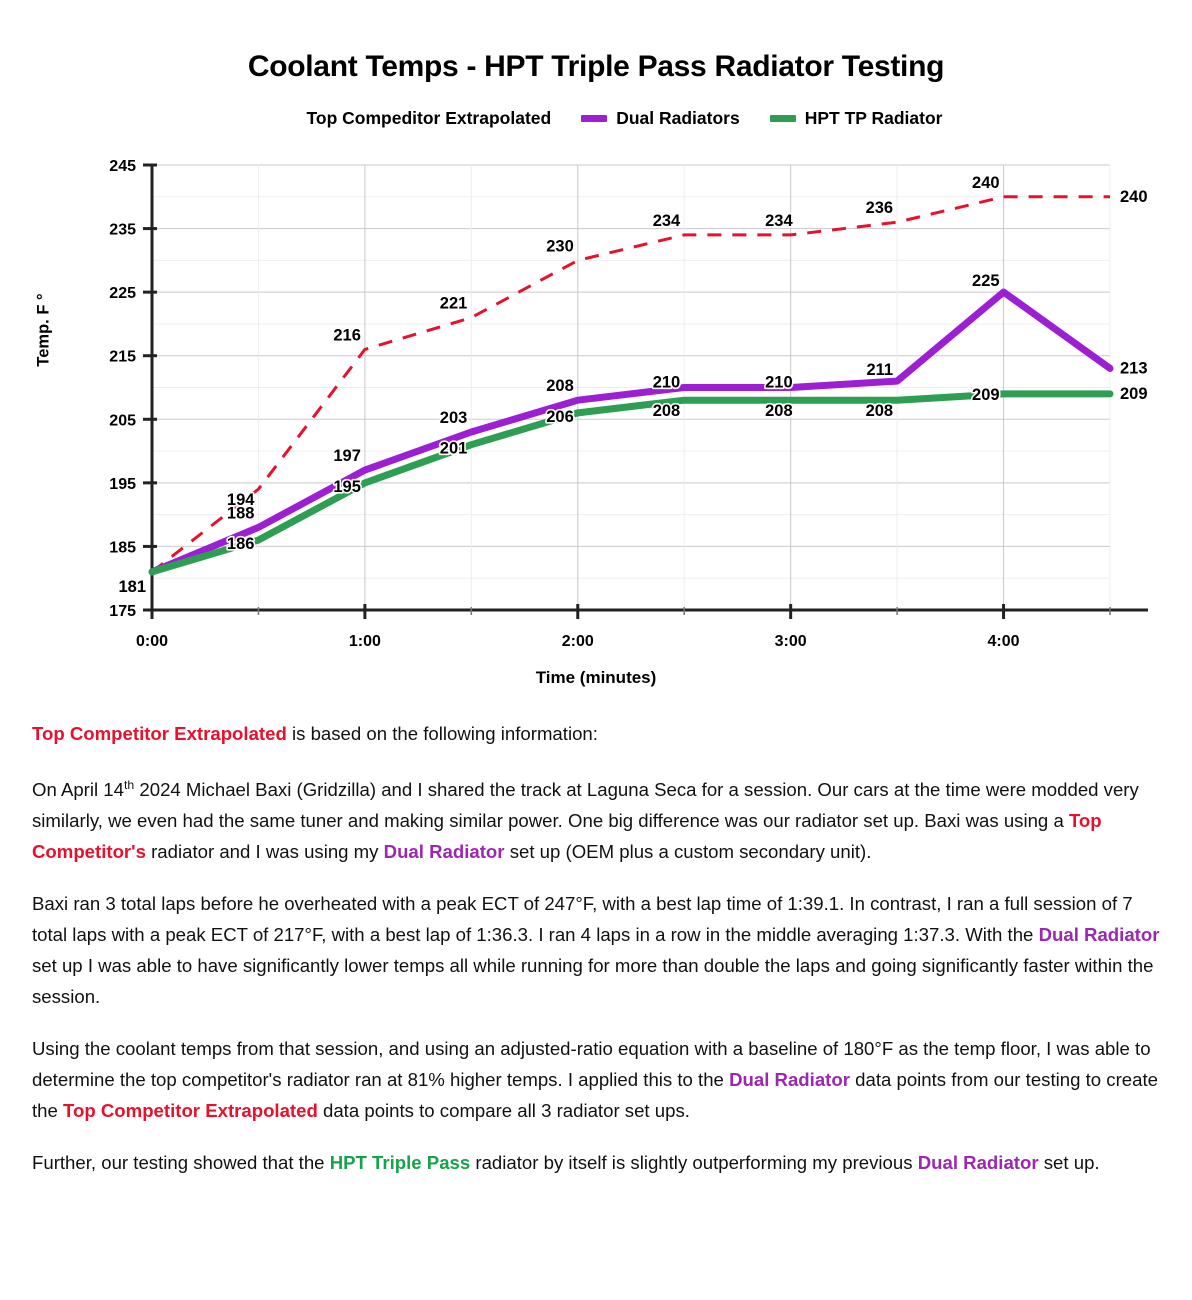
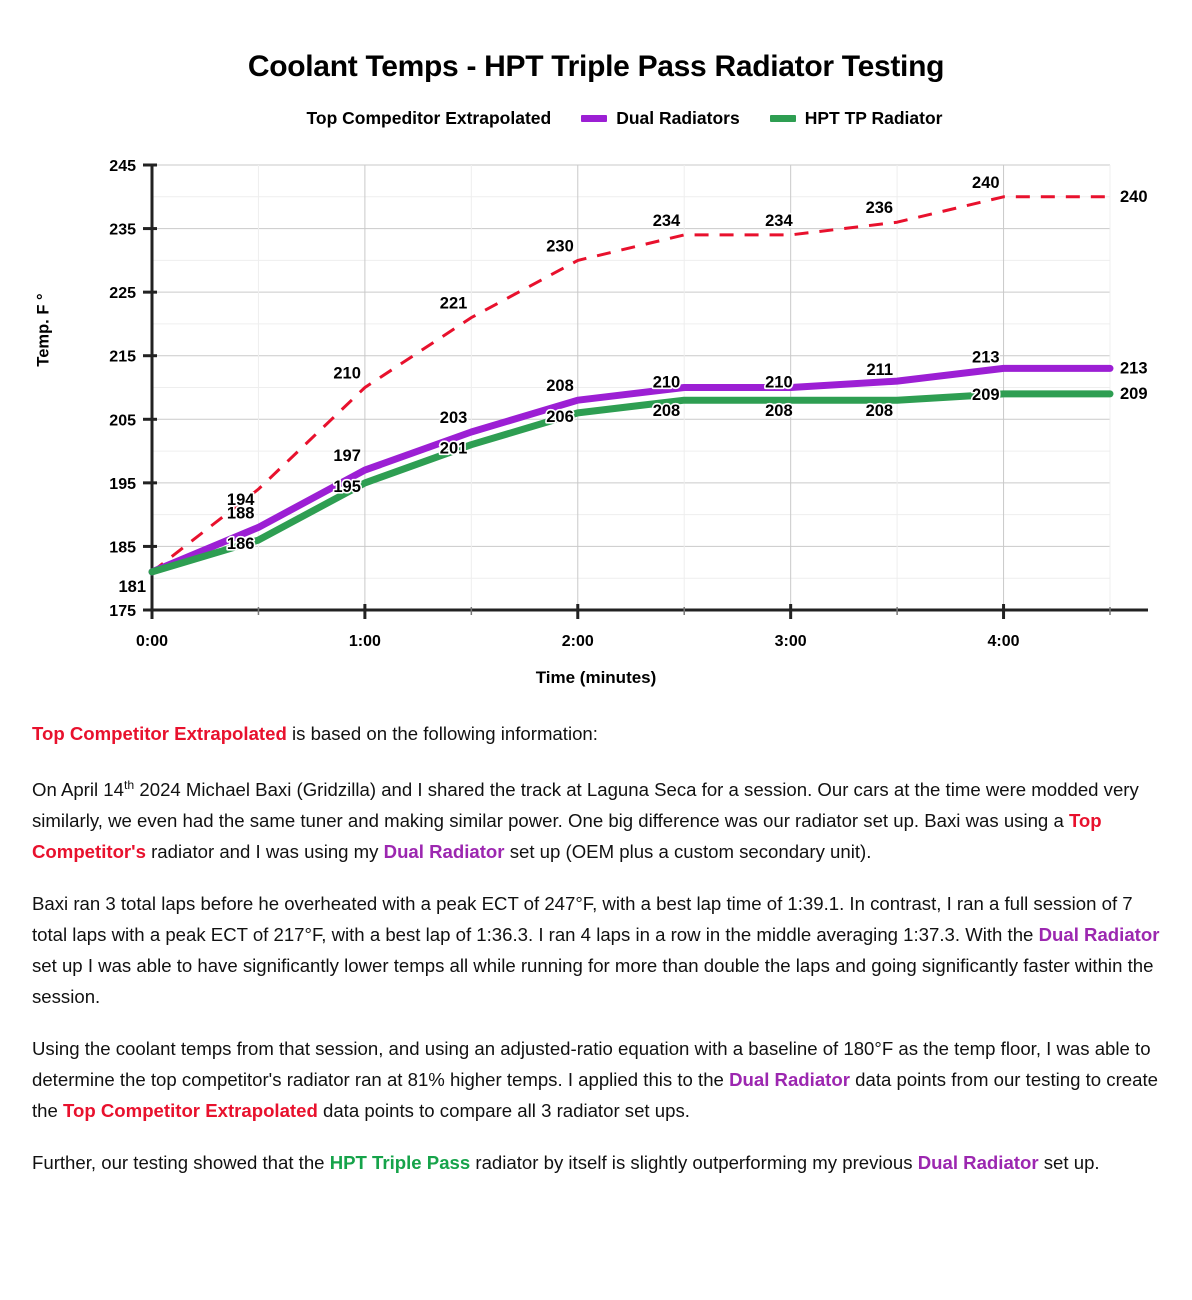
Top Compeditor Extrapolated/1:00: 216 -> 210
Dual Radiators/4:00: 225 -> 213
